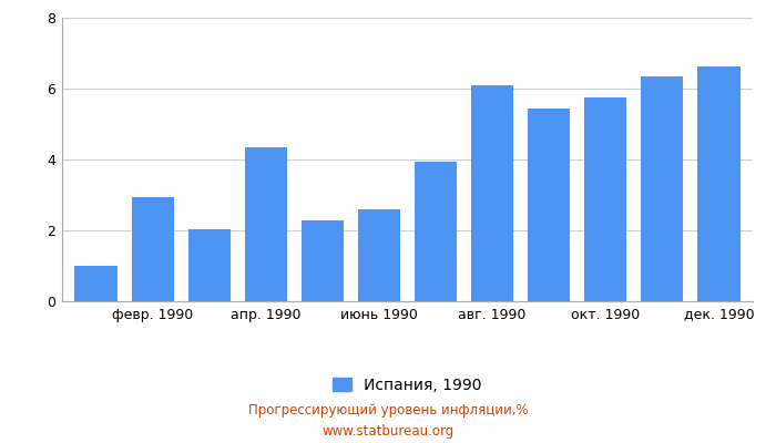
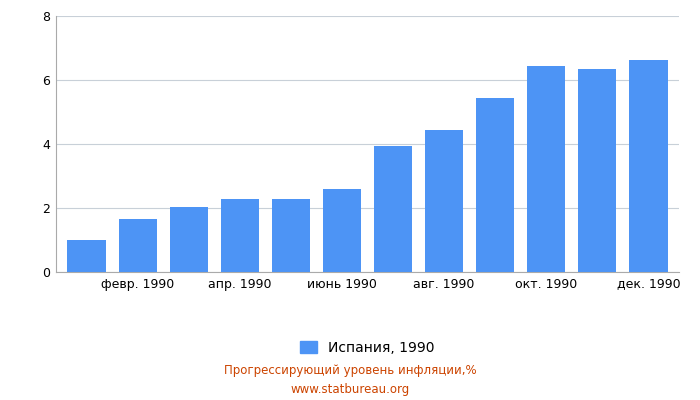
февр. 1990: 2.95 -> 1.65
апр. 1990: 4.35 -> 2.27
авг. 1990: 6.10 -> 4.45
окт. 1990: 5.75 -> 6.45
